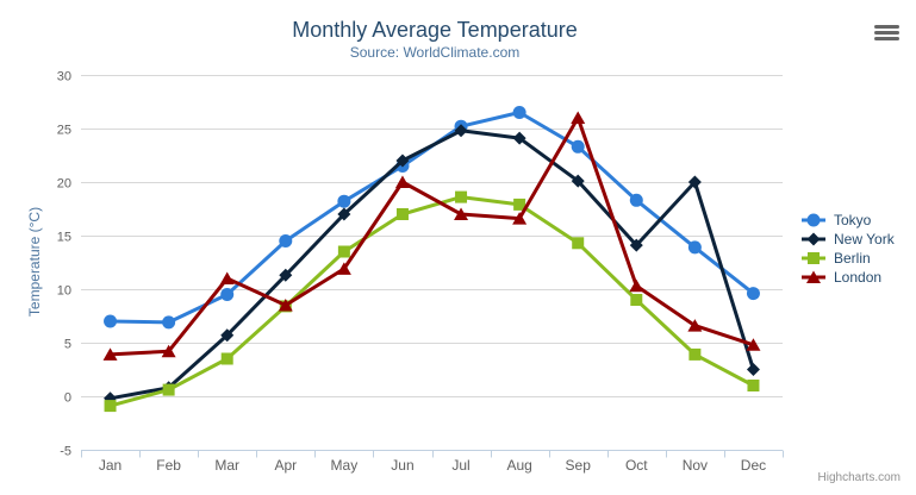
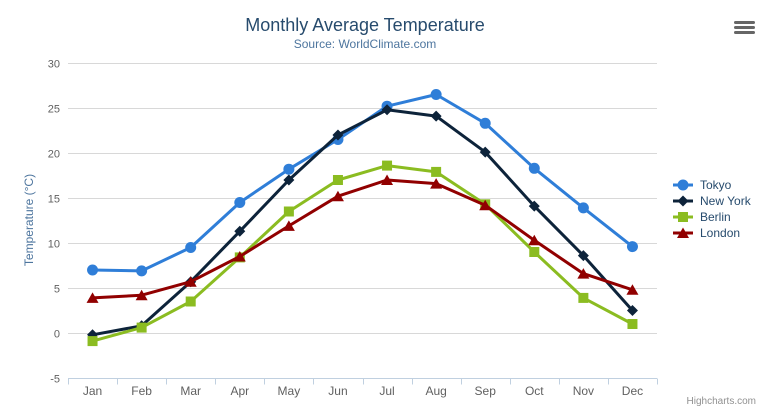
London/Mar: 11 -> 6
London/Jun: 20 -> 15
London/Sep: 26 -> 14
New York/Nov: 20 -> 9
